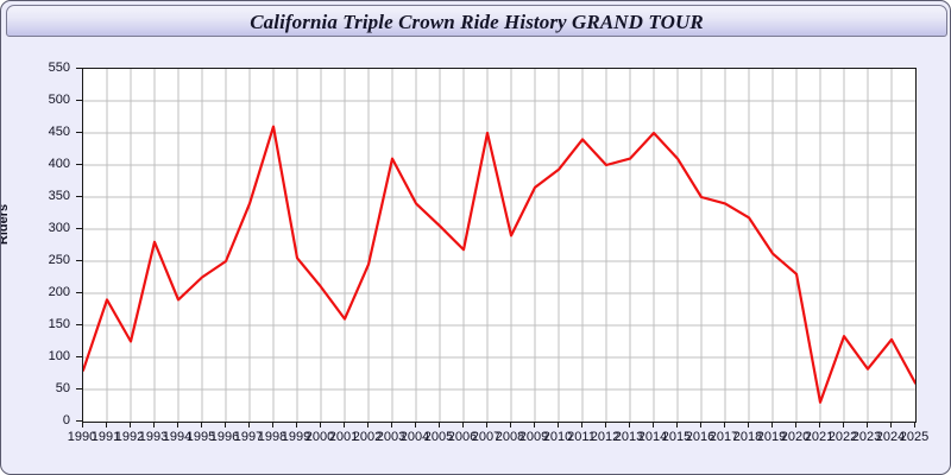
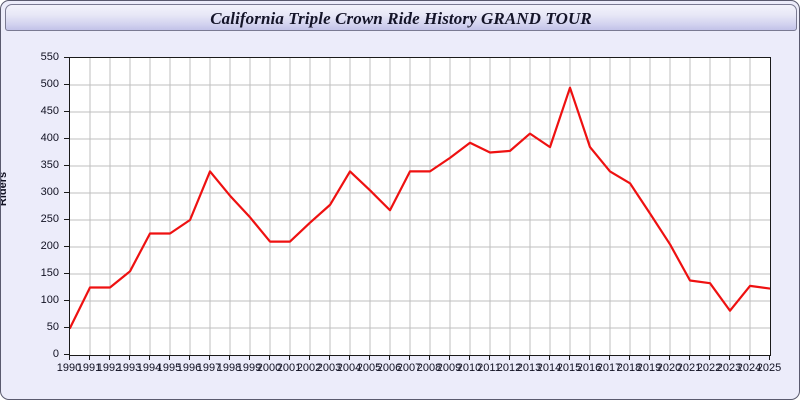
1990: 80 -> 50
1991: 190 -> 120
1993: 280 -> 160
1994: 190 -> 220
1998: 460 -> 300
2001: 160 -> 210
2003: 410 -> 280
2007: 450 -> 340
2008: 290 -> 340
2011: 440 -> 380
2012: 400 -> 380
2014: 450 -> 380
2015: 410 -> 500
2016: 350 -> 380
2020: 230 -> 200
2021: 30 -> 140
2025: 60 -> 120
